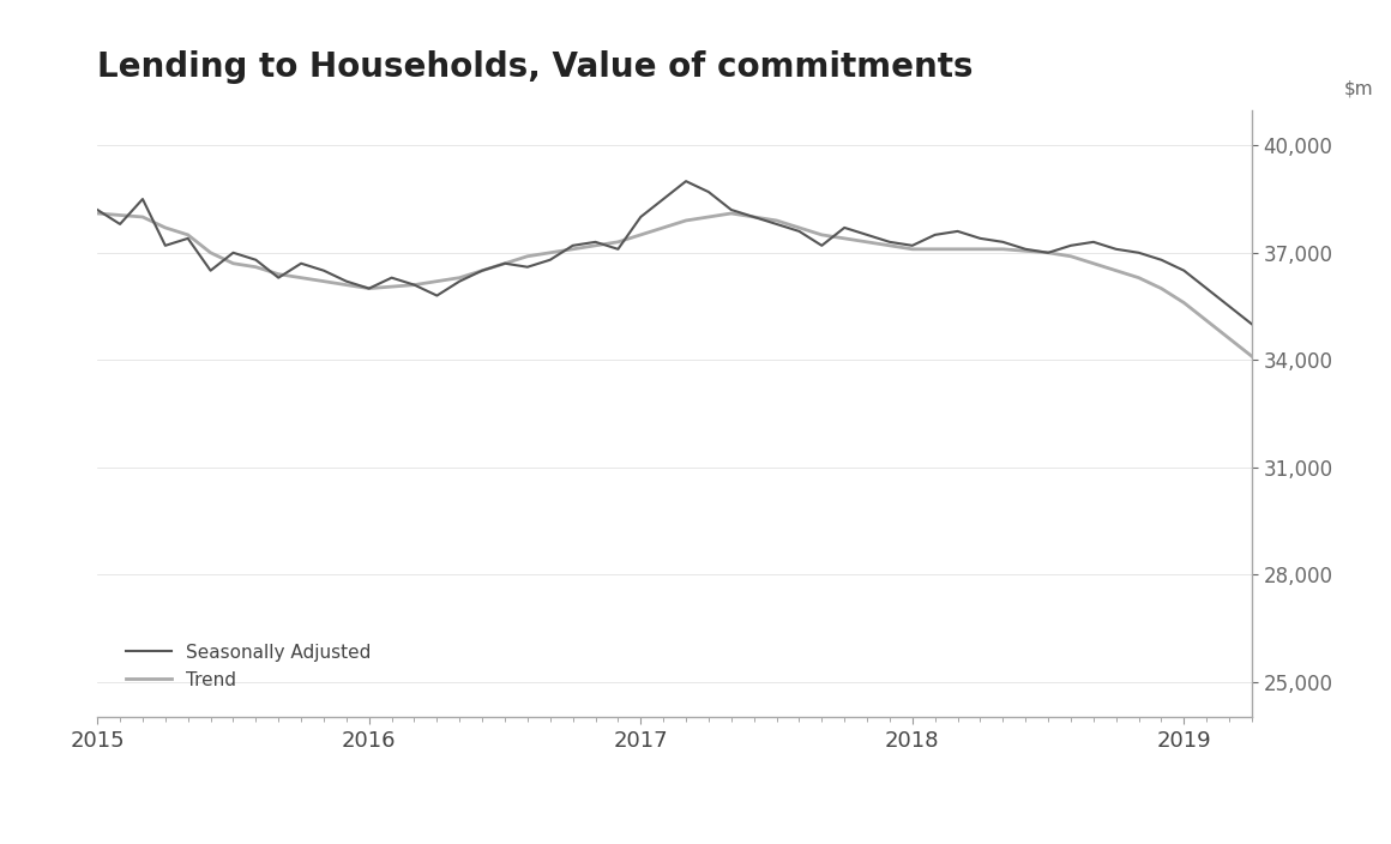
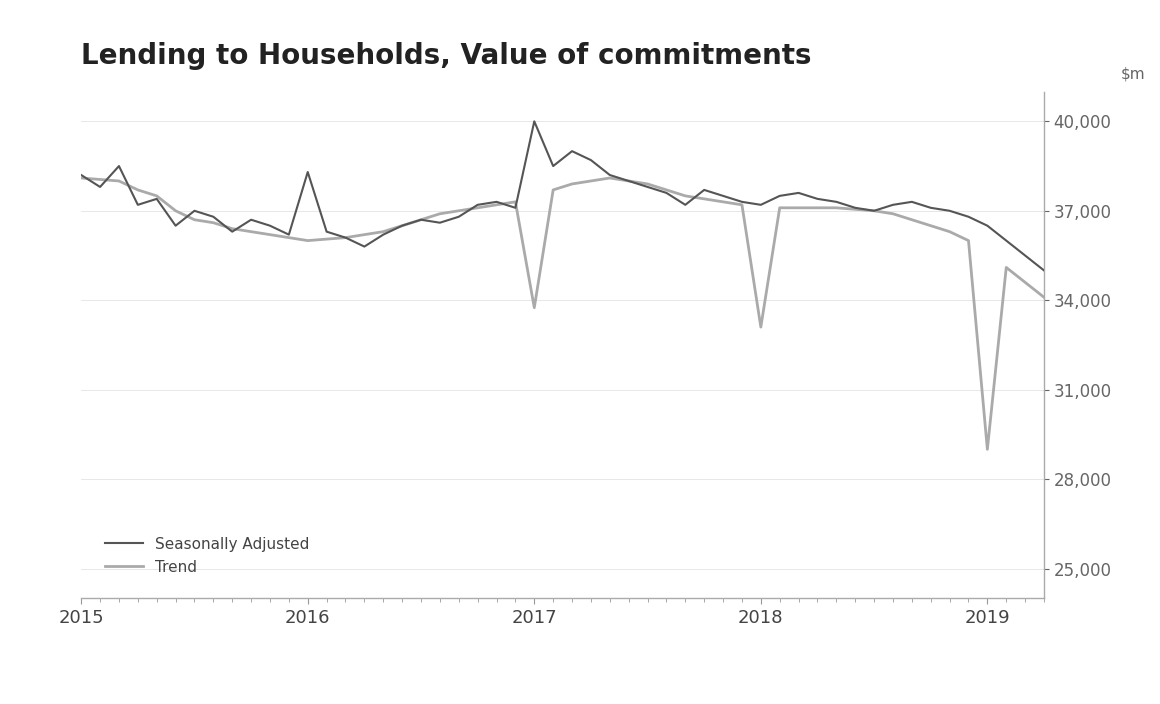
Seasonally Adjusted/2016: 36,000 -> 38,300
Seasonally Adjusted/2017: 38,000 -> 40,000
Trend/2017: 37,500 -> 33,750
Trend/2018: 37,100 -> 33,100
Trend/2019: 35,600 -> 29,000
